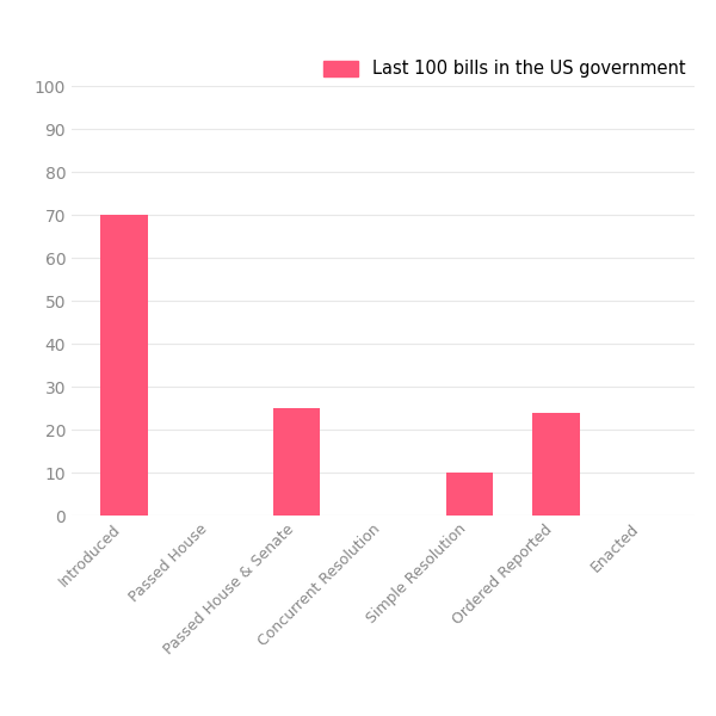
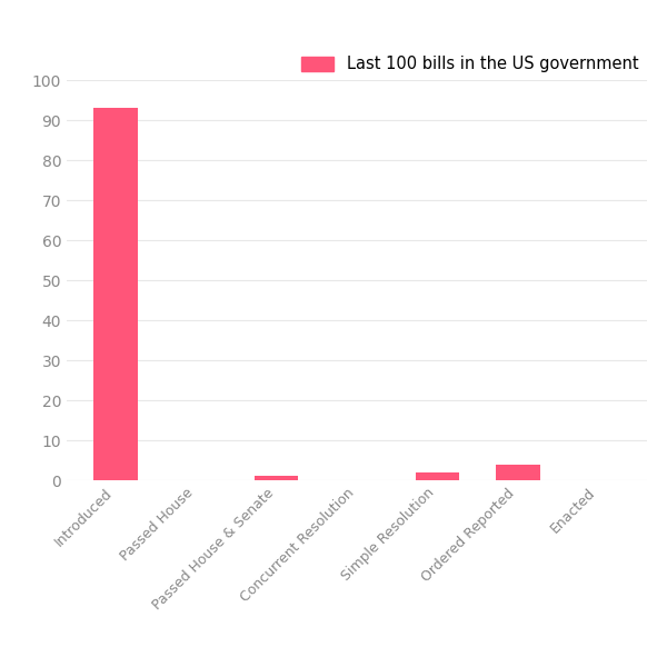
Introduced: 70 -> 93
Passed House & Senate: 25 -> 1
Simple Resolution: 10 -> 2
Ordered Reported: 24 -> 4
